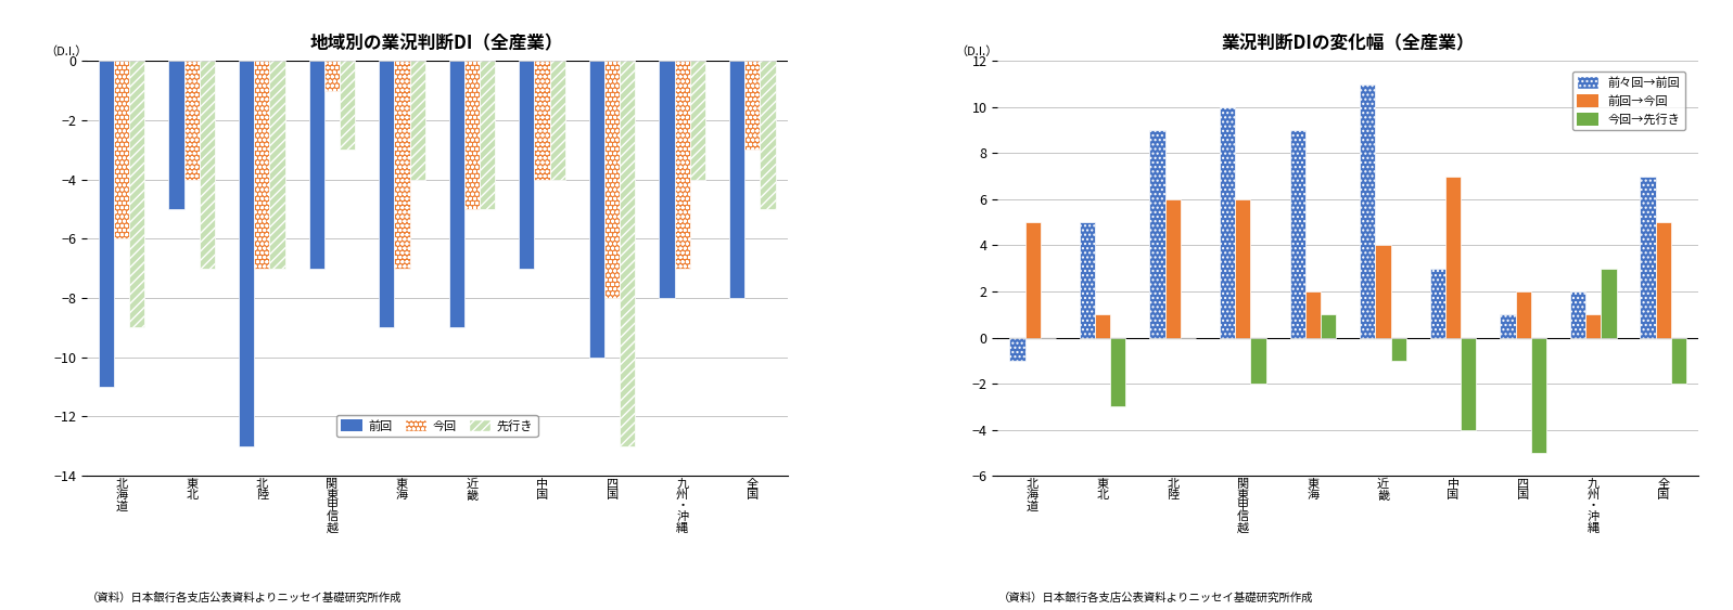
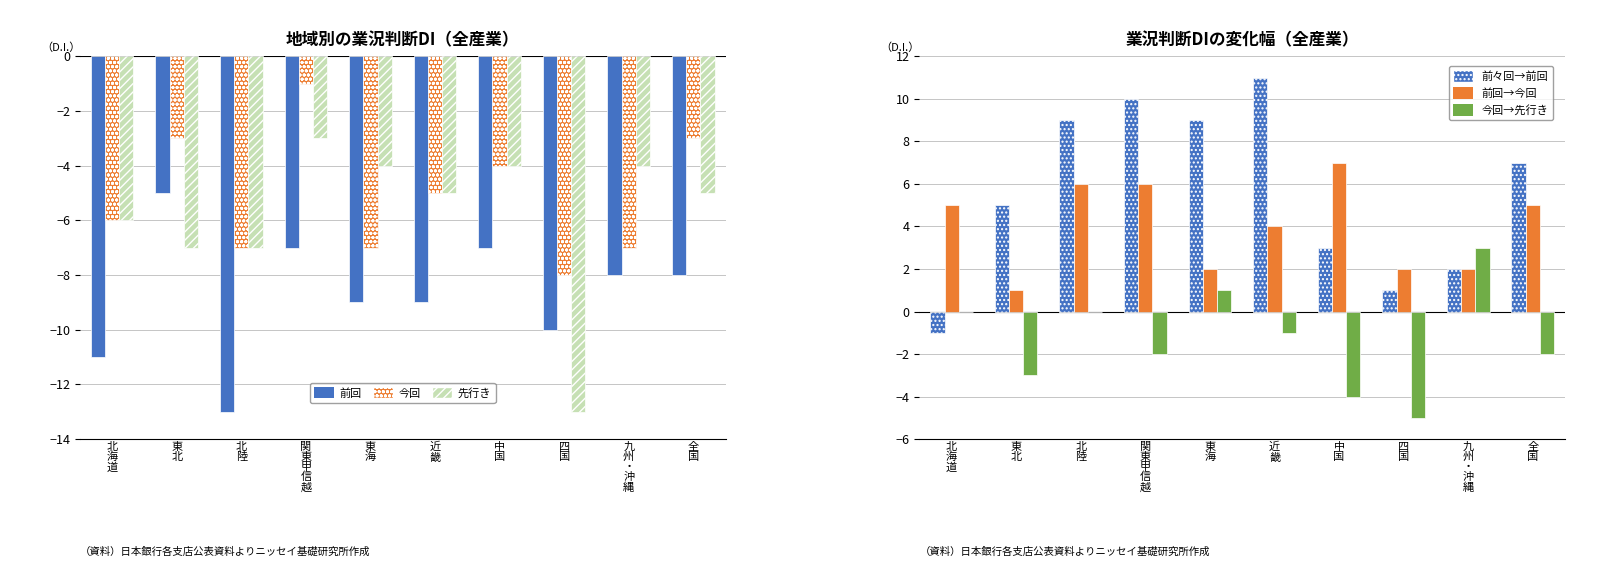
地域別の業況判断DI（全産業）/先行き/北 海 道: -9 -> -6
地域別の業況判断DI（全産業）/今回/東 北: -4 -> -3
業況判断DIの変化幅（全産業）/前回→今回/九 州 ・ 沖 縄: 1 -> 2
